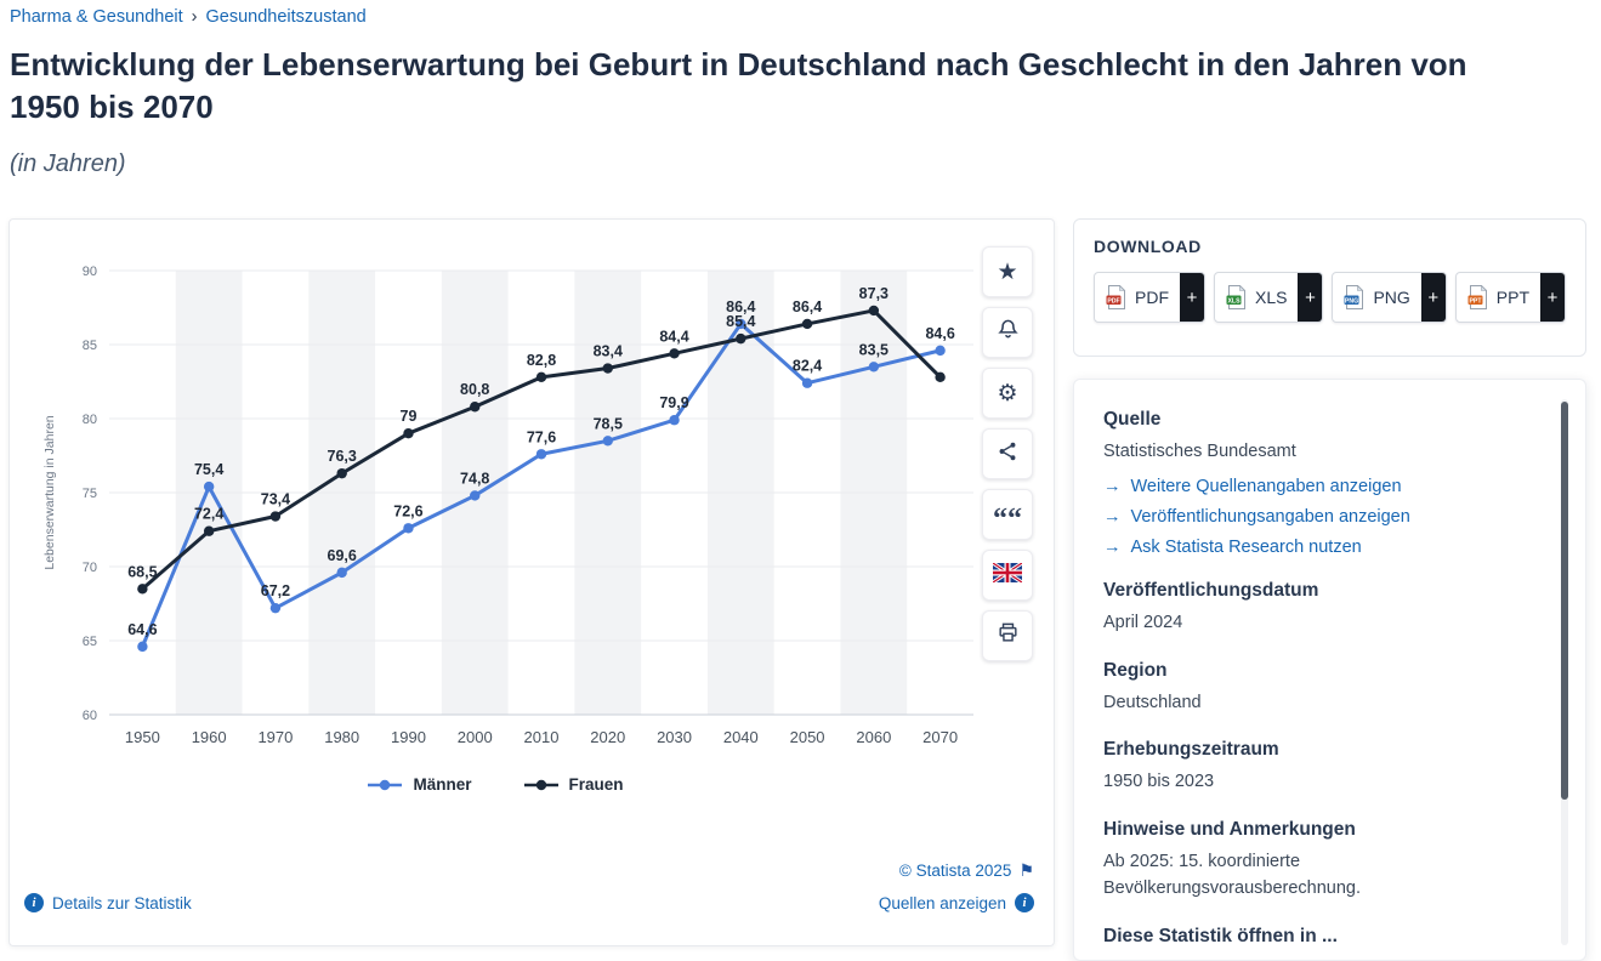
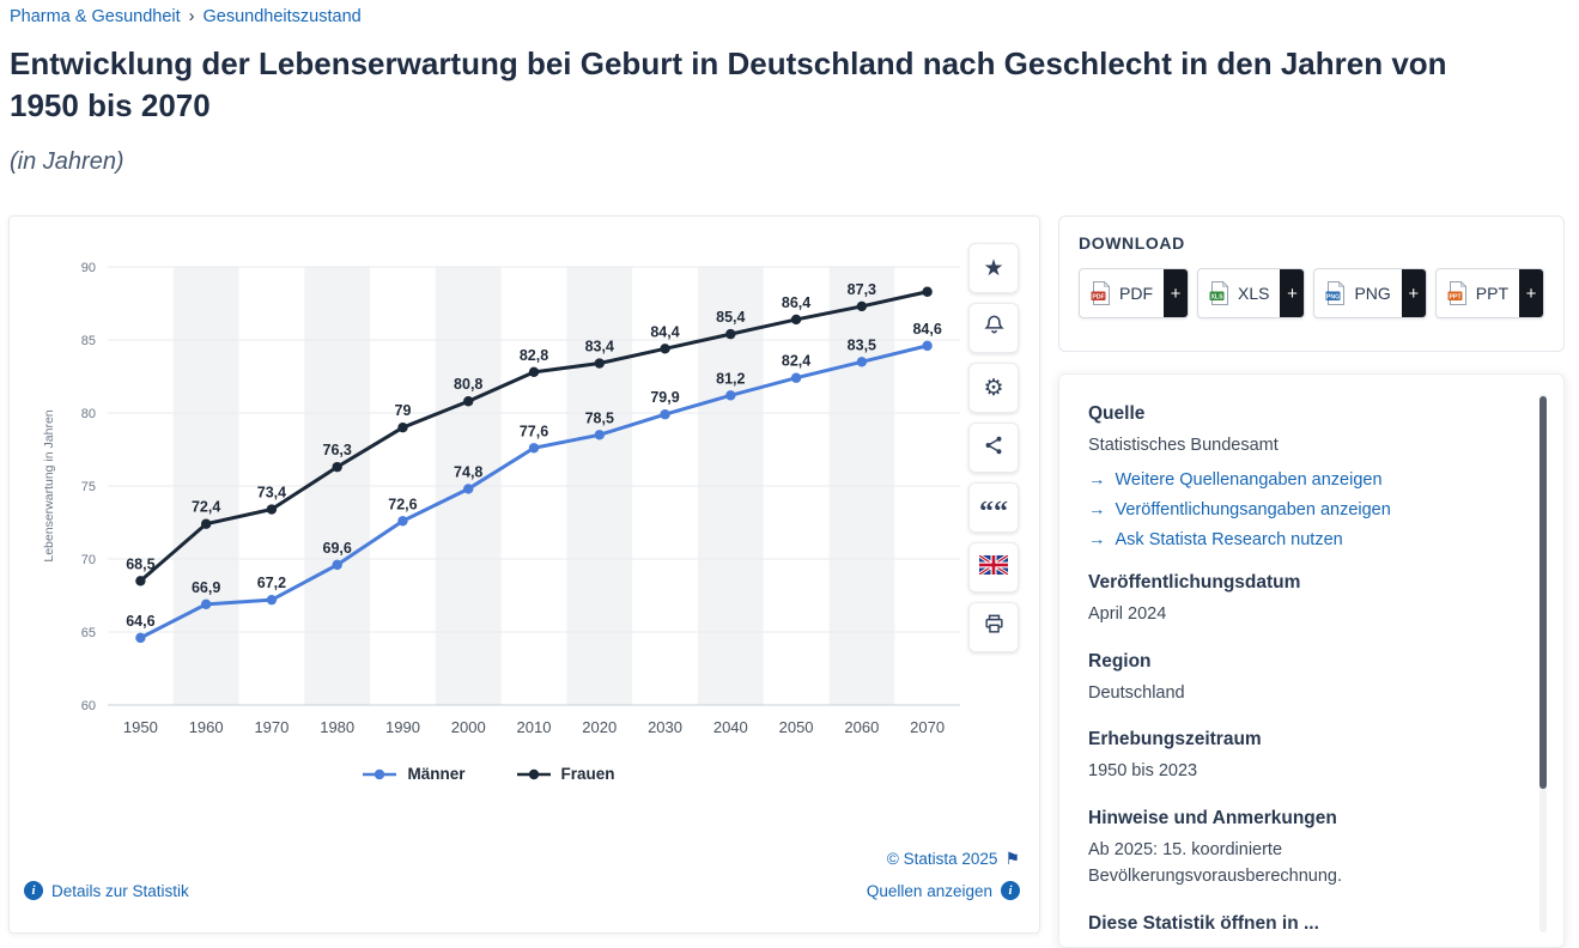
Männer/1960: 75,4 -> 66,9
Männer/2040: 86,4 -> 81,2
Frauen/2070: 82.8 -> 88.3
